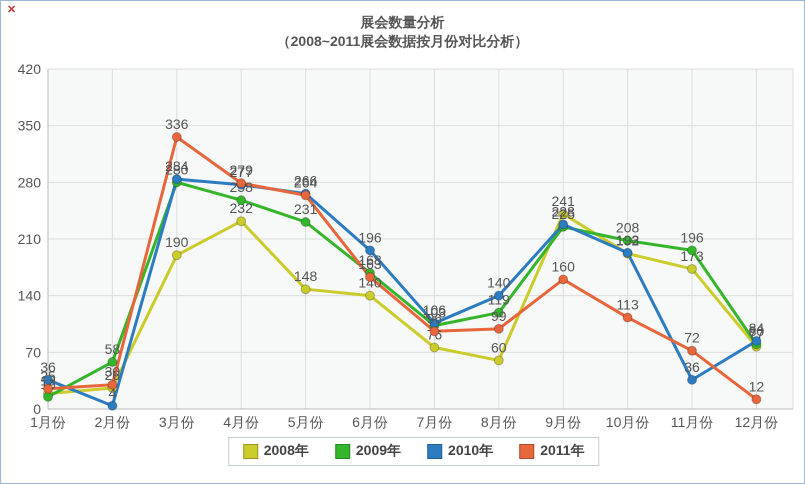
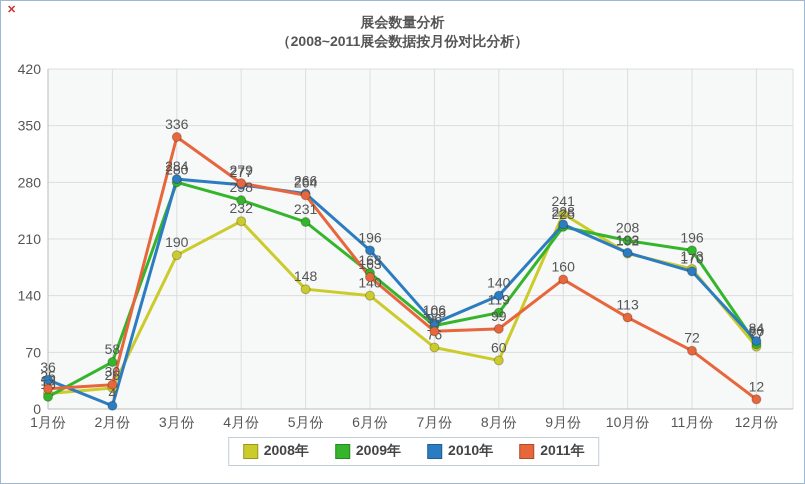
2010年/11月份: 36 -> 170
